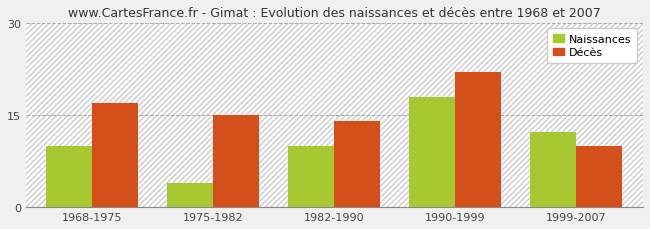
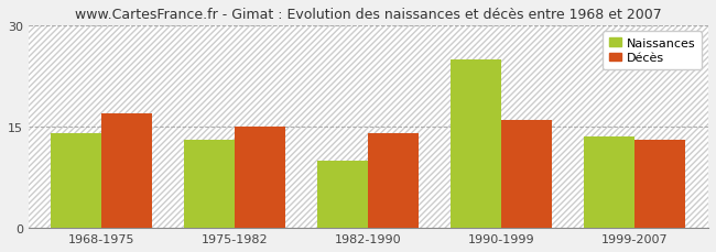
Naissances/1968-1975: 10.0 -> 14.0
Naissances/1975-1982: 4.0 -> 13.0
Naissances/1990-1999: 18.0 -> 25.0
Décès/1990-1999: 22 -> 16
Naissances/1999-2007: 12.2 -> 13.5
Décès/1999-2007: 10 -> 13
